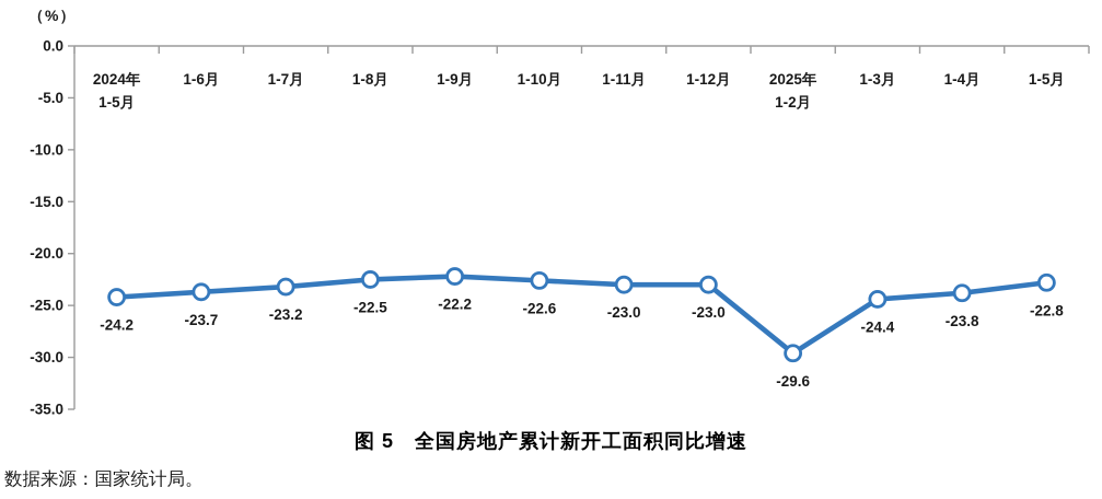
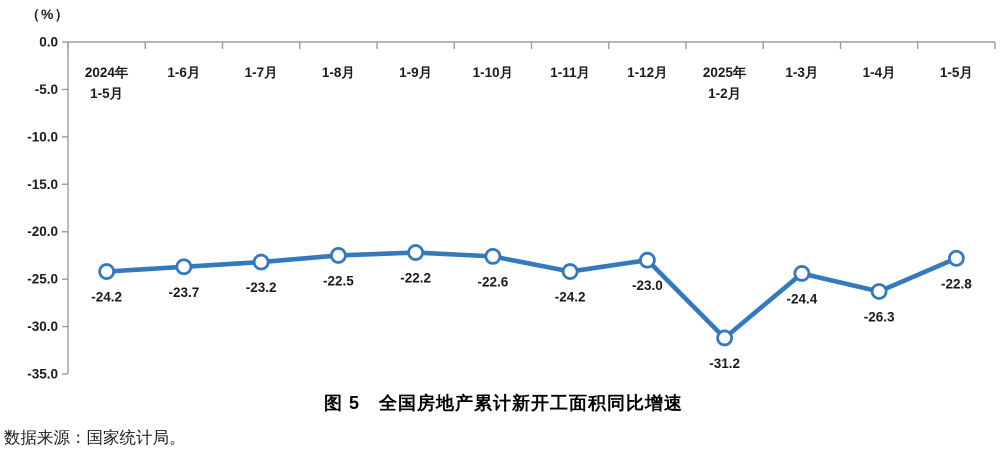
1-11月: -23.0 -> -24.2
2025年 1-2月: -29.6 -> -31.2
1-4月: -23.8 -> -26.3
